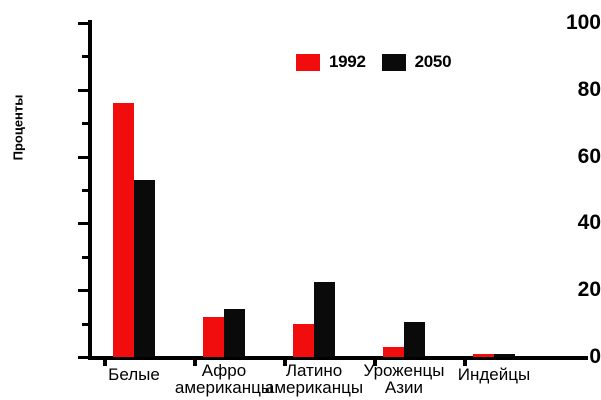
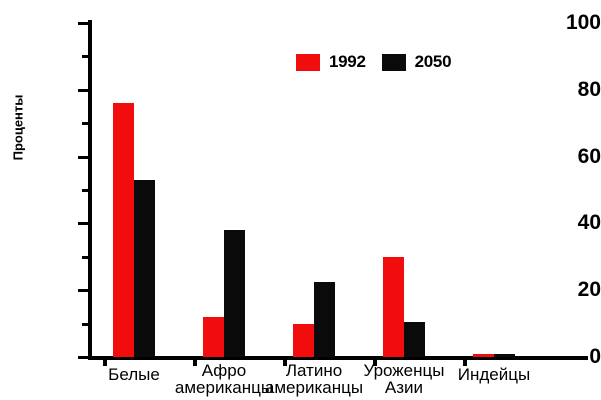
2050/Афро американцы: 14 -> 38
1992/Уроженцы Азии: 3 -> 30
